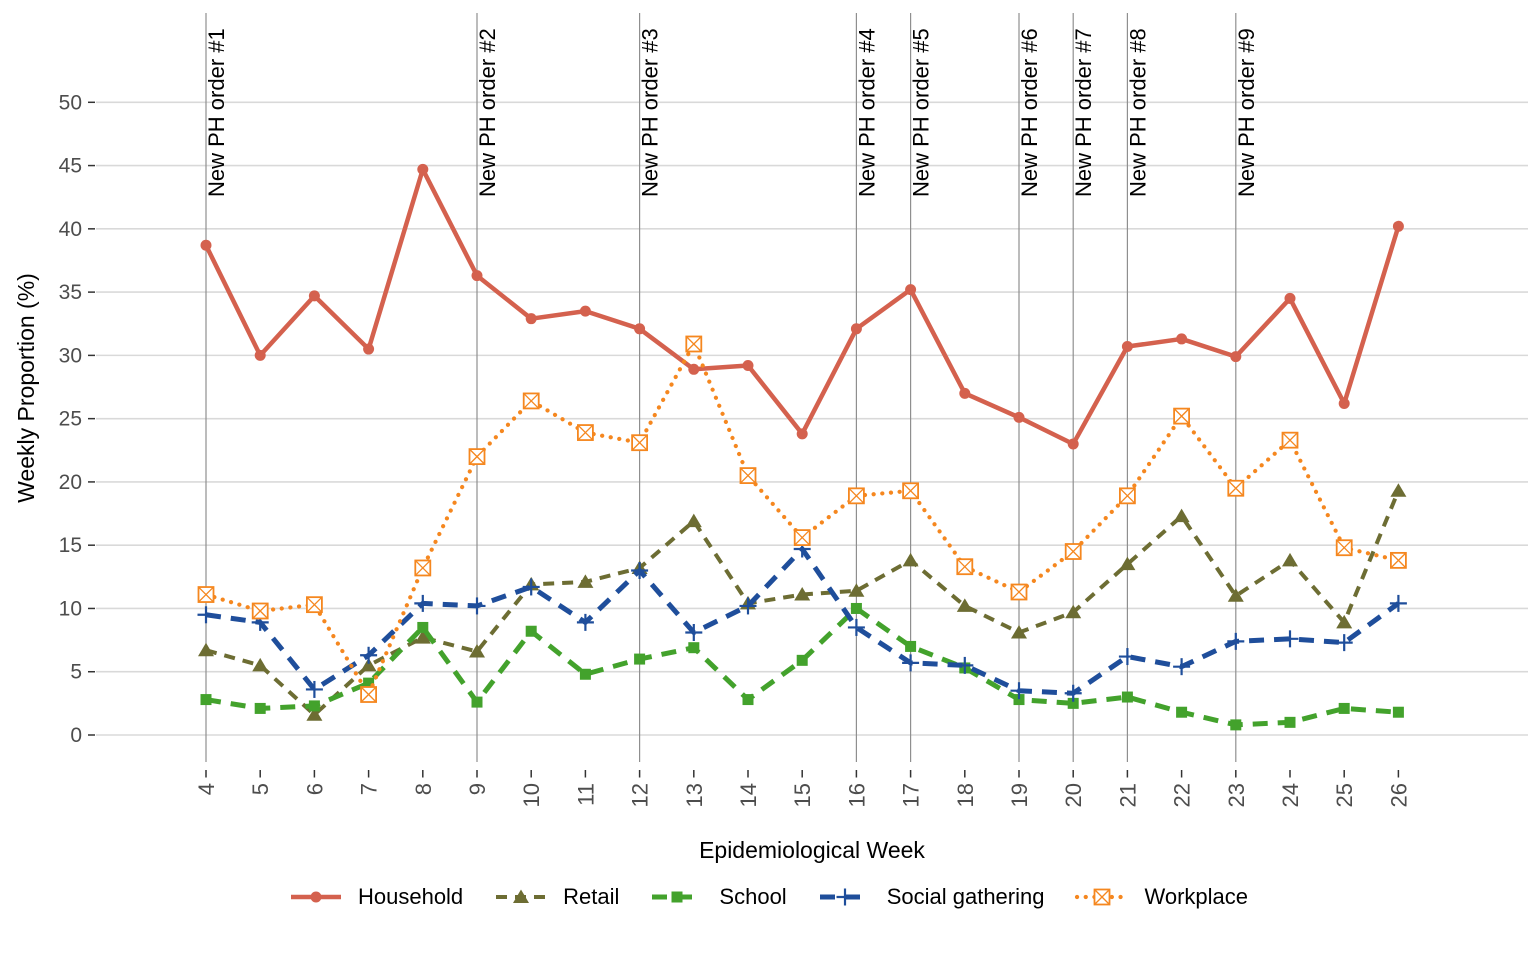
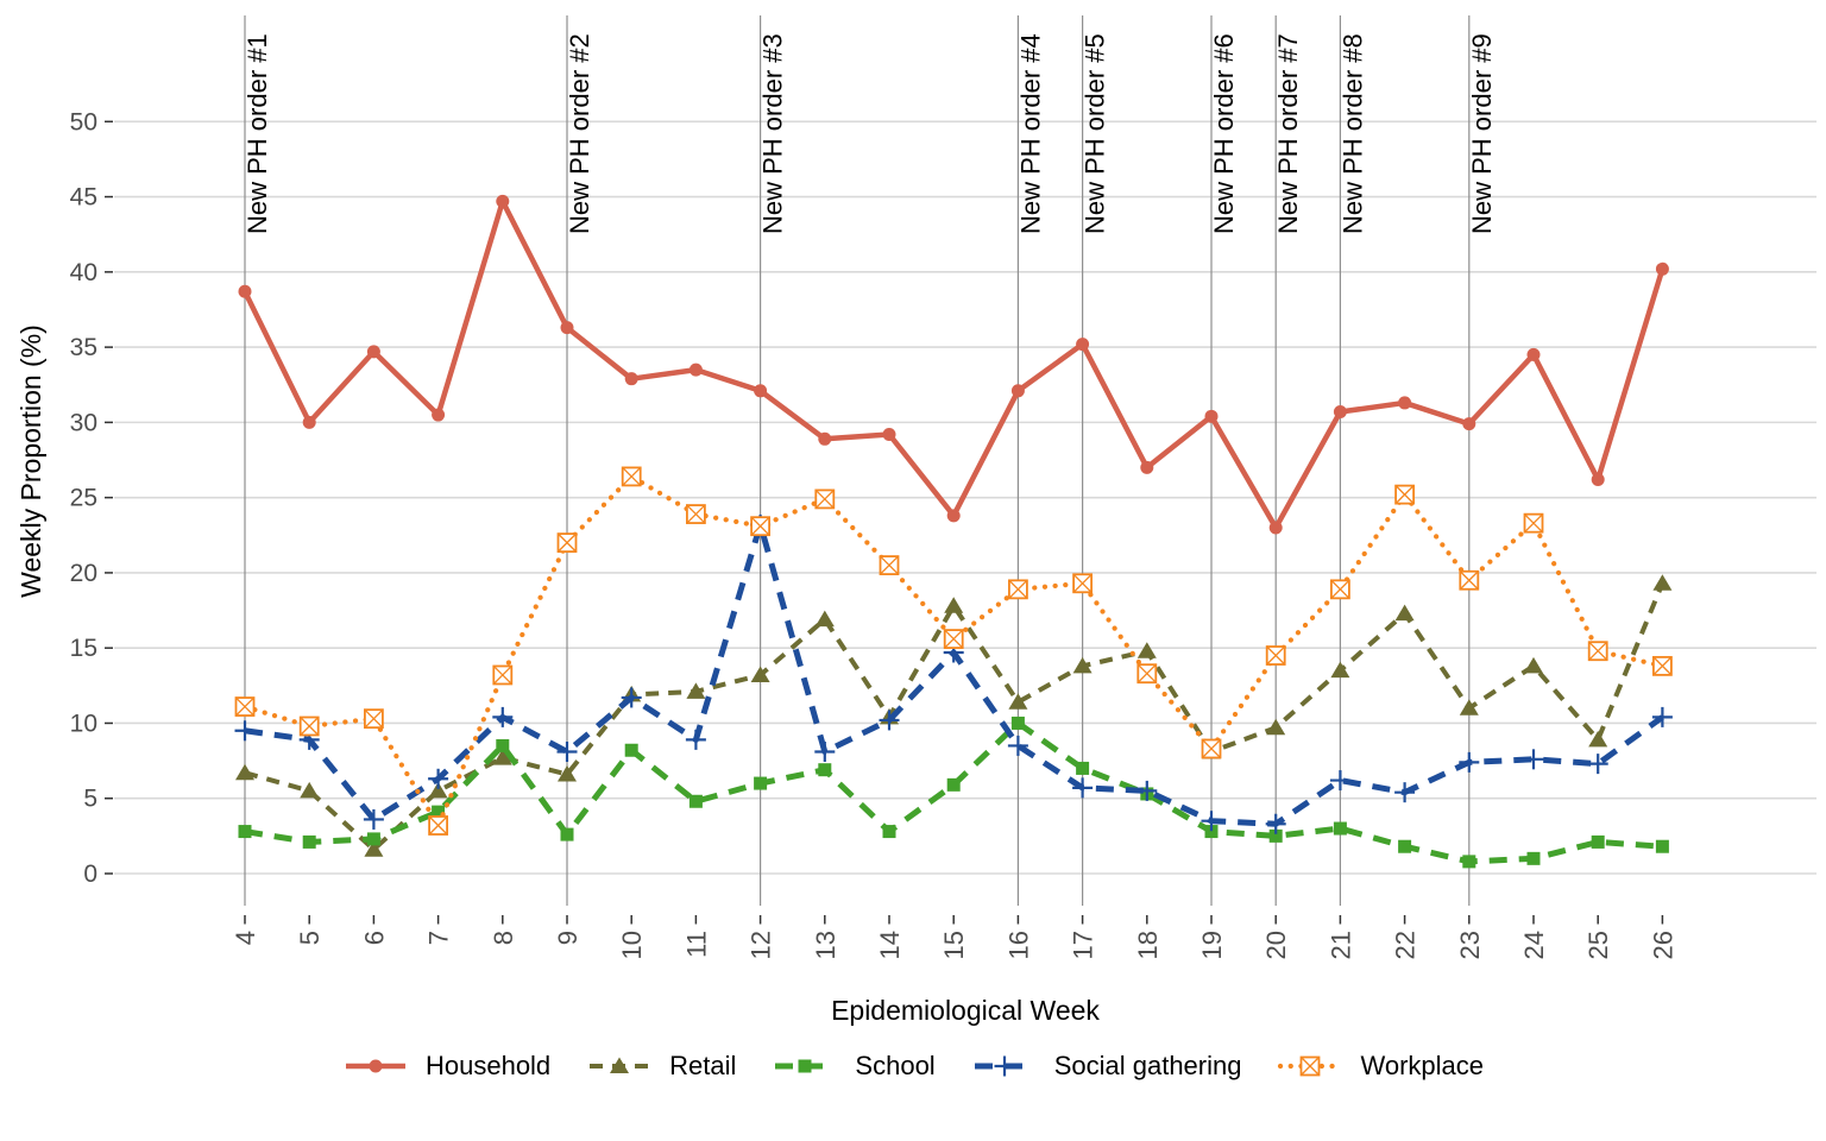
Social gathering/9: 10.2 -> 8.1
Social gathering/12: 13.0 -> 23.2
Workplace/13: 30.9 -> 24.9
Retail/15: 11.1 -> 17.8
Retail/18: 10.2 -> 14.8
Household/19: 25.1 -> 30.4
Workplace/19: 11.3 -> 8.3
